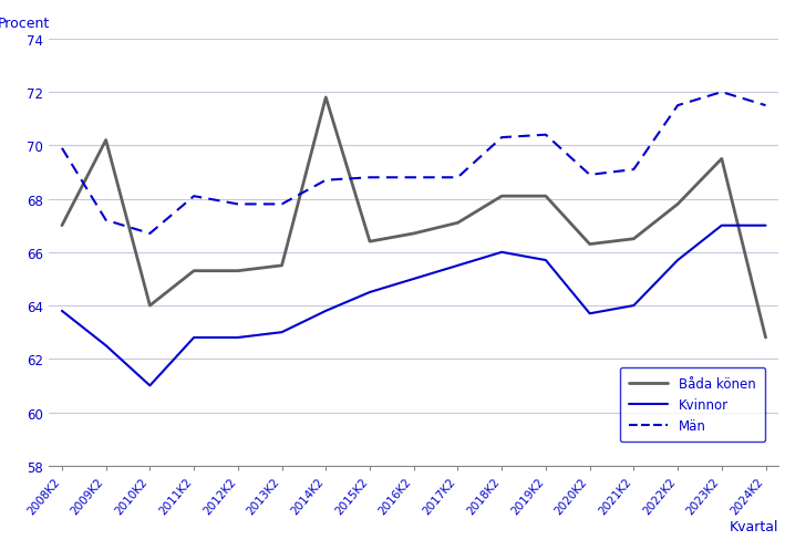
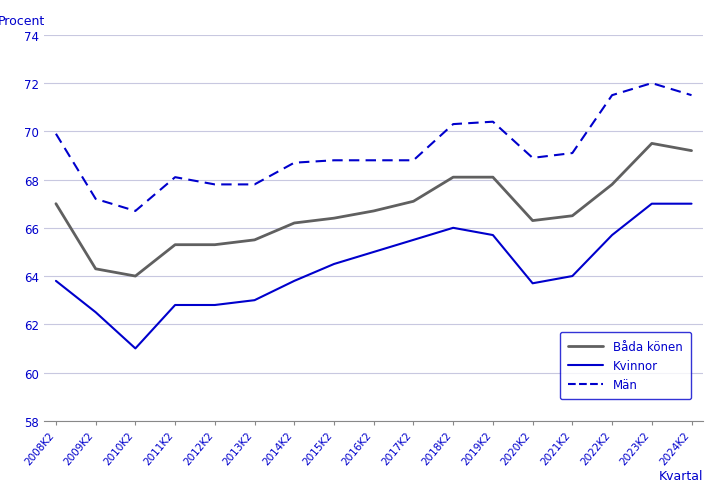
Båda könen/2009K2: 70.2 -> 64.3
Båda könen/2014K2: 71.8 -> 66.2
Båda könen/2024K2: 62.8 -> 69.2
